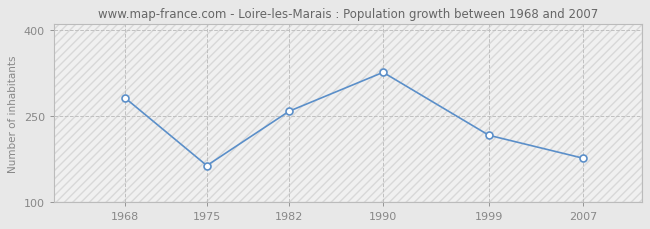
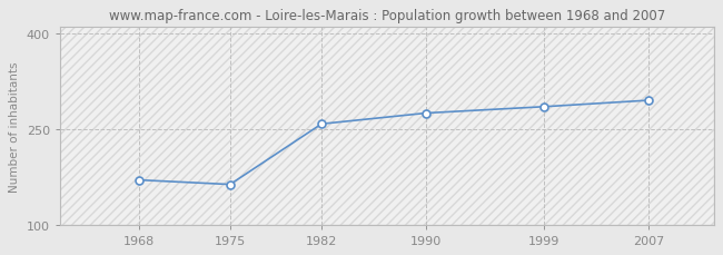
1968: 282 -> 170
1990: 326 -> 275
1999: 216 -> 285
2007: 176 -> 295
